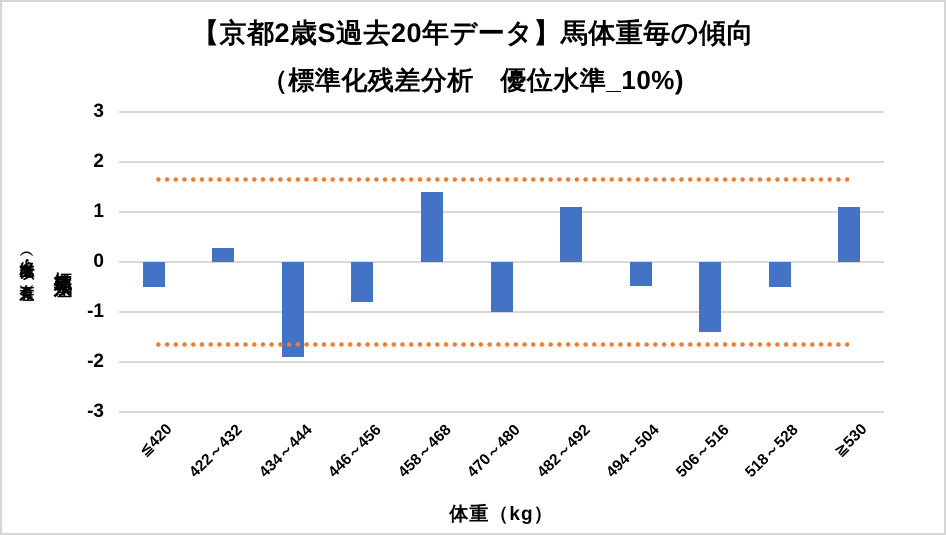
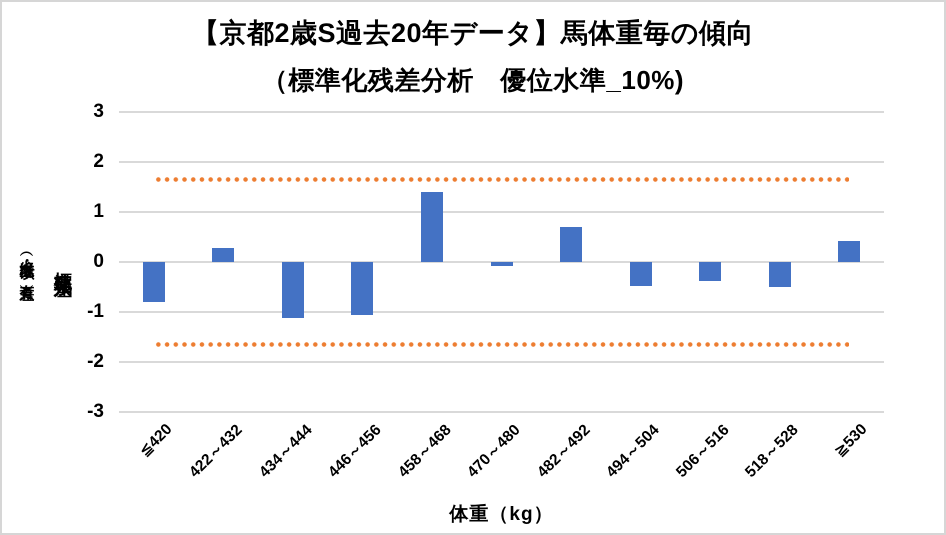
≦420: -0.5 -> -0.8
434～444: -1.9 -> -1.1
446～456: -0.8 -> -1.1
470～480: -1.0 -> -0.1
482～492: 1.1 -> 0.7
506～516: -1.4 -> -0.4
≧530: 1.1 -> 0.4
